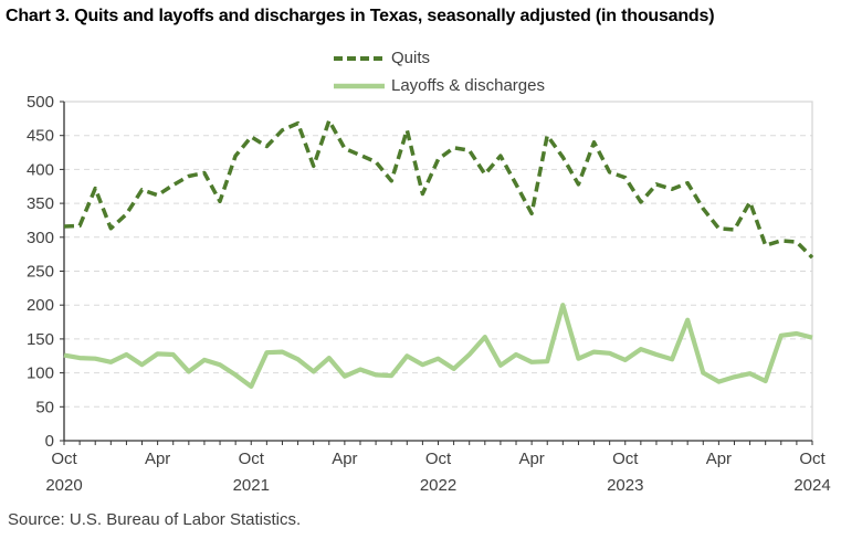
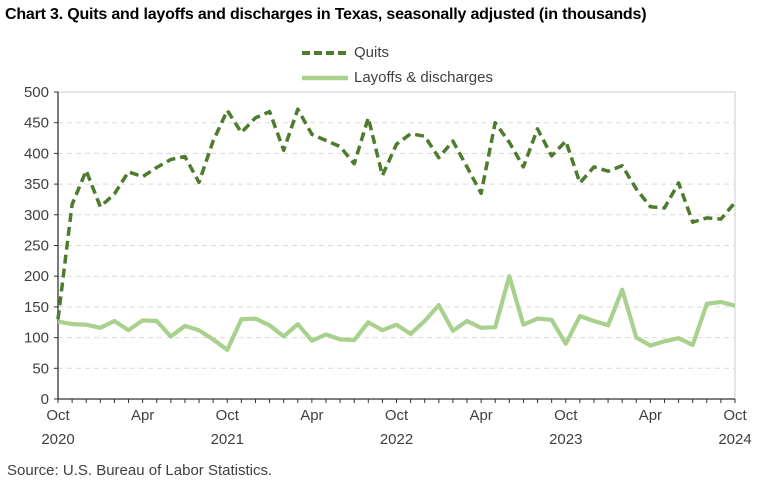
Quits/Oct 2020: 320 -> 130
Quits/Oct 2021: 450 -> 470
Quits/Oct 2023: 390 -> 420
Layoffs & discharges/Oct 2023: 120 -> 90
Quits/Oct 2024: 270 -> 320
